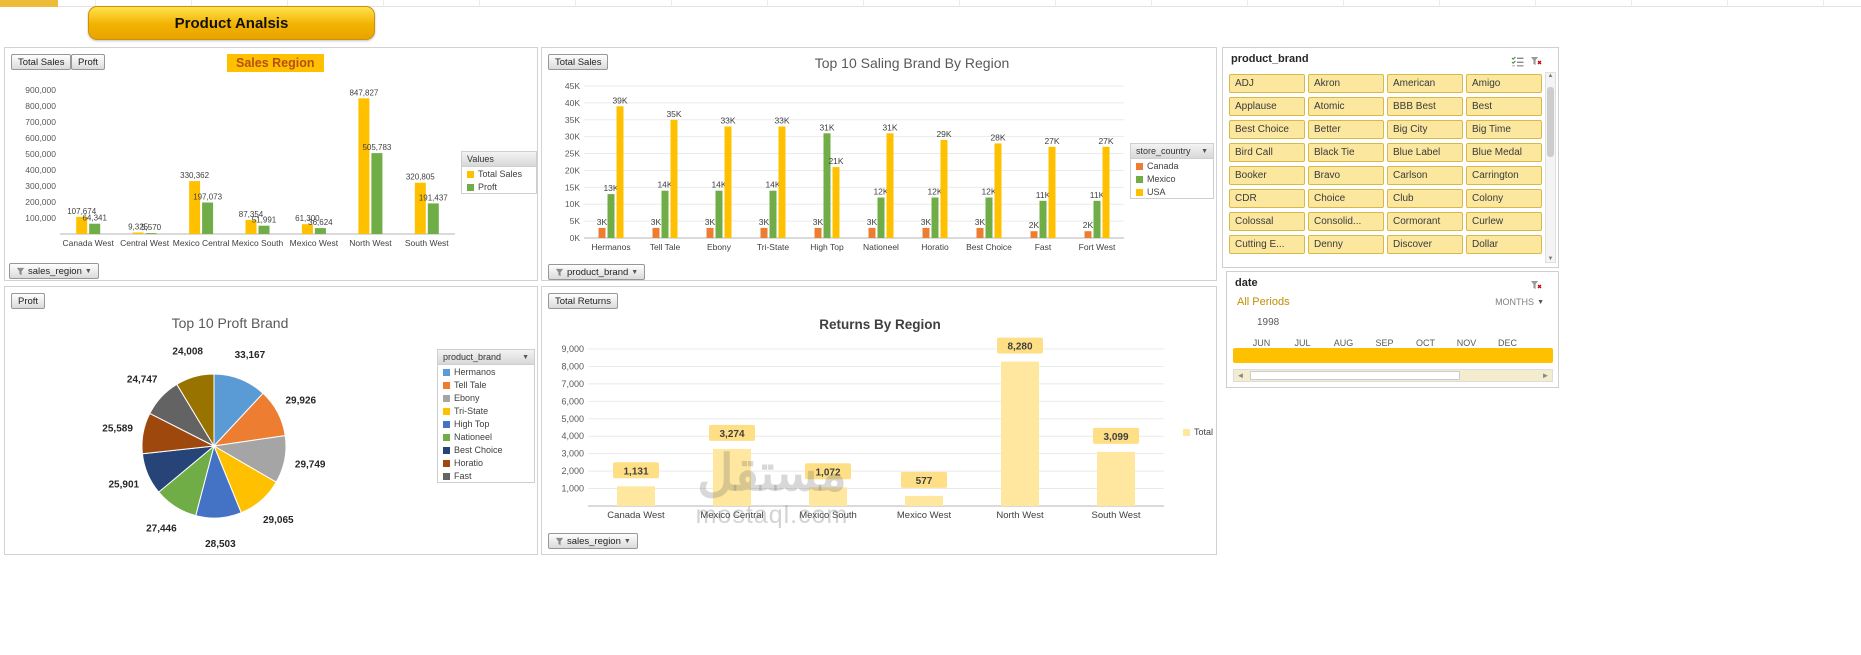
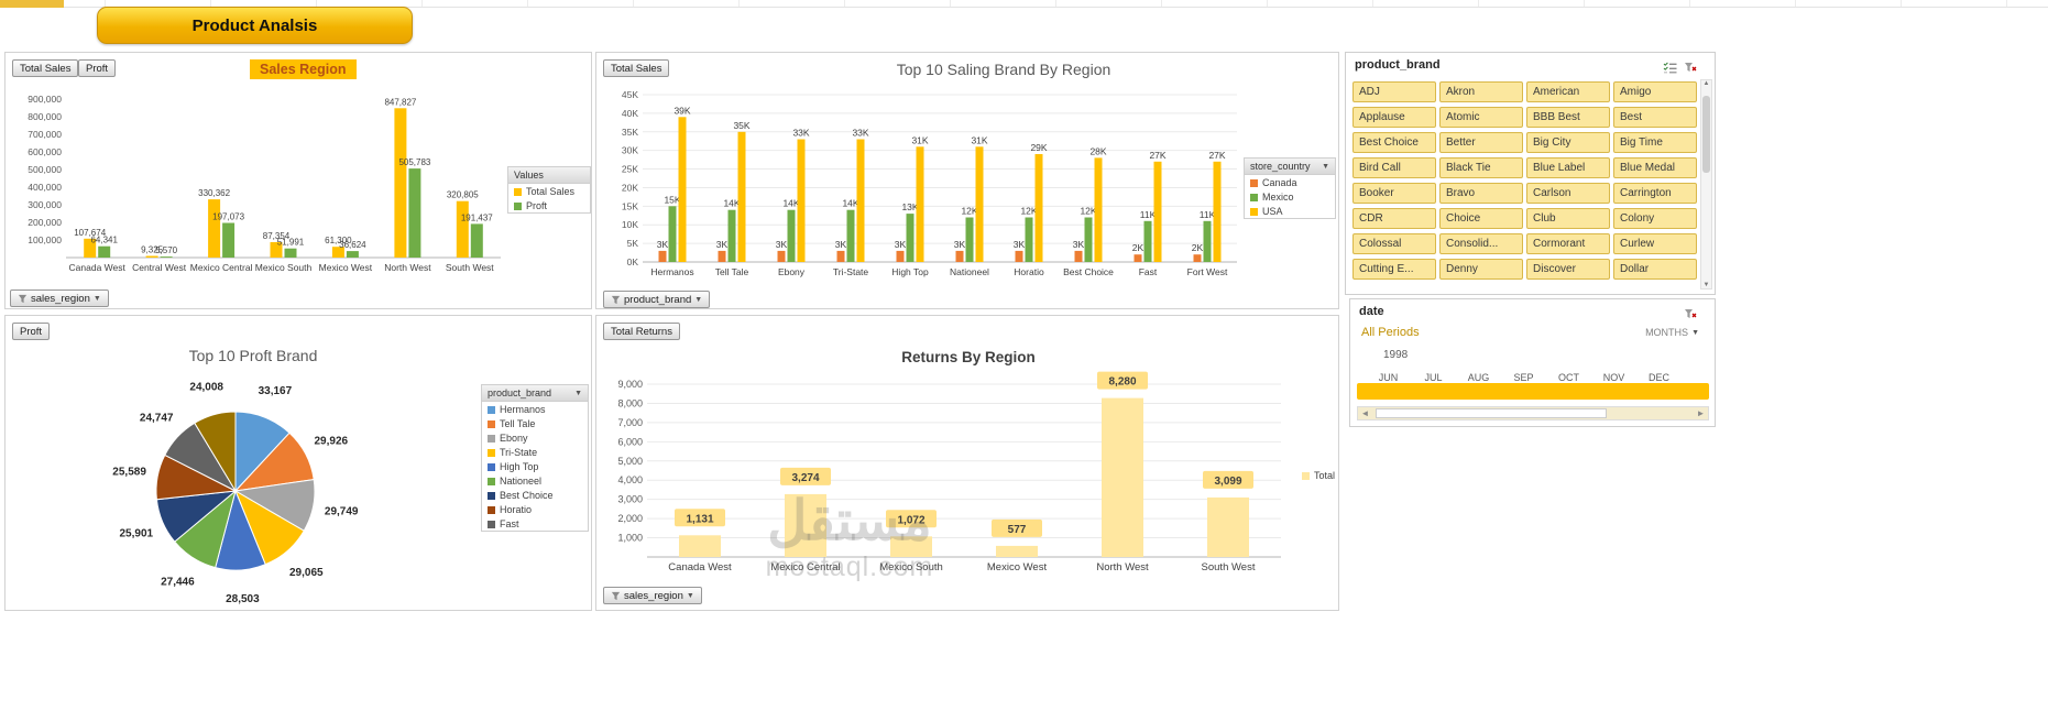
Top 10 Saling Brand By Region/Mexico/Hermanos: 13K -> 15K
Top 10 Saling Brand By Region/Mexico/High Top: 31K -> 13K
Top 10 Saling Brand By Region/USA/High Top: 21K -> 31K
